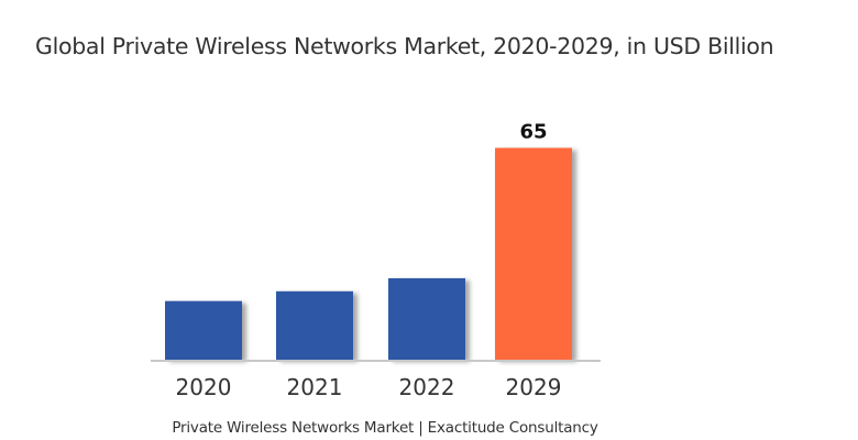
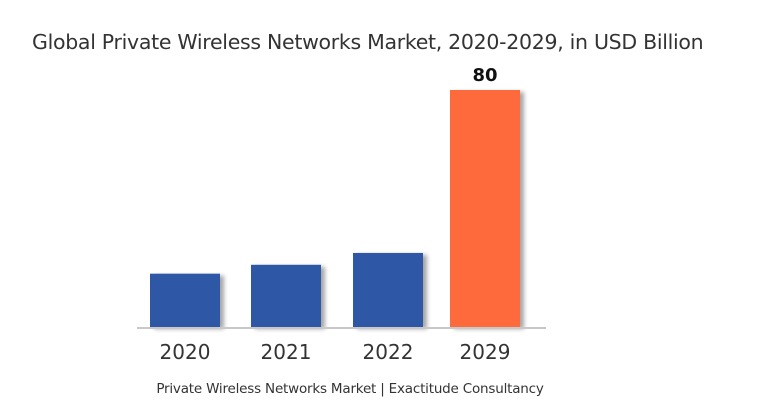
2029: 65 -> 80
